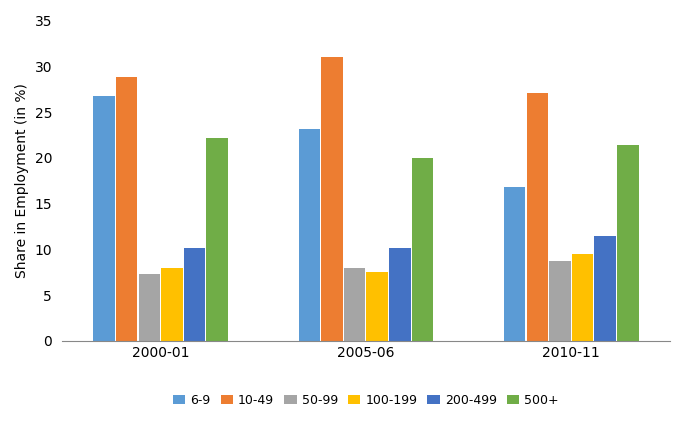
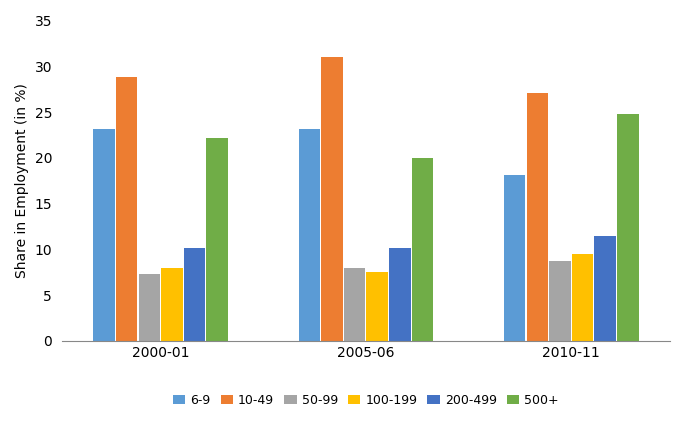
6-9/2000-01: 26.8 -> 23.2
6-9/2010-11: 16.8 -> 18.1
500+/2010-11: 21.4 -> 24.8
